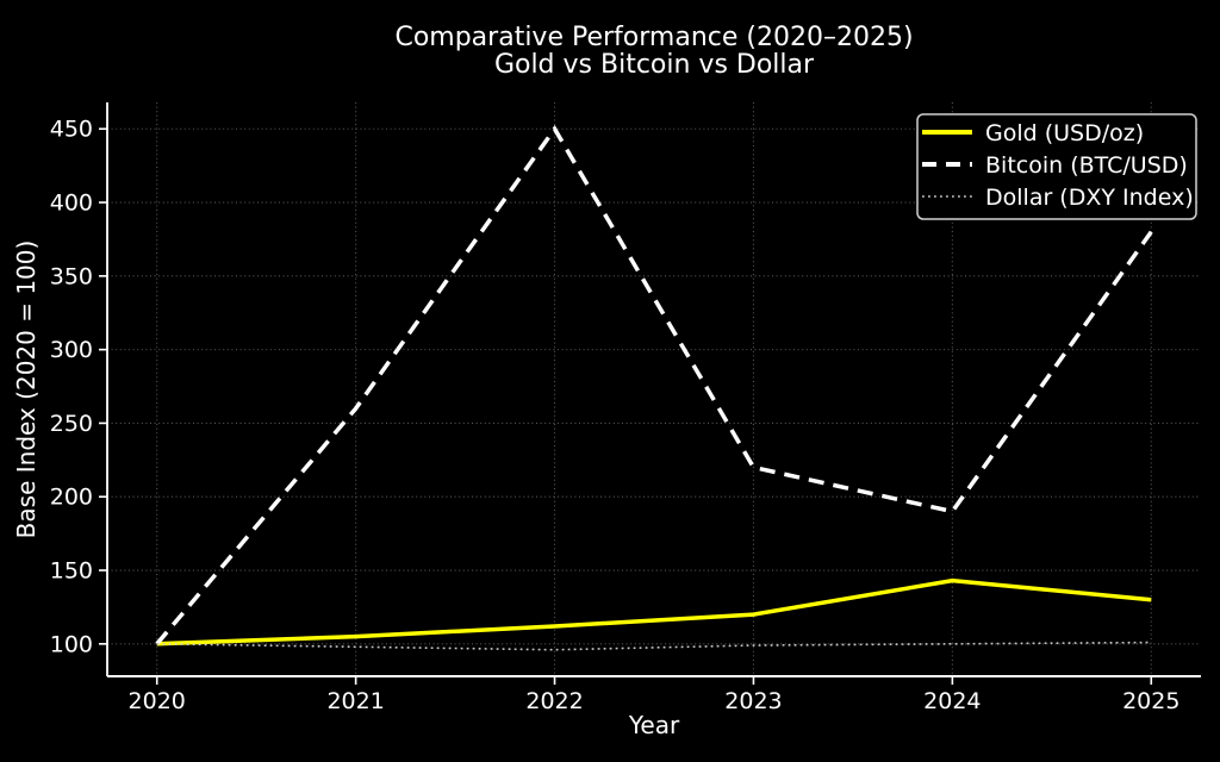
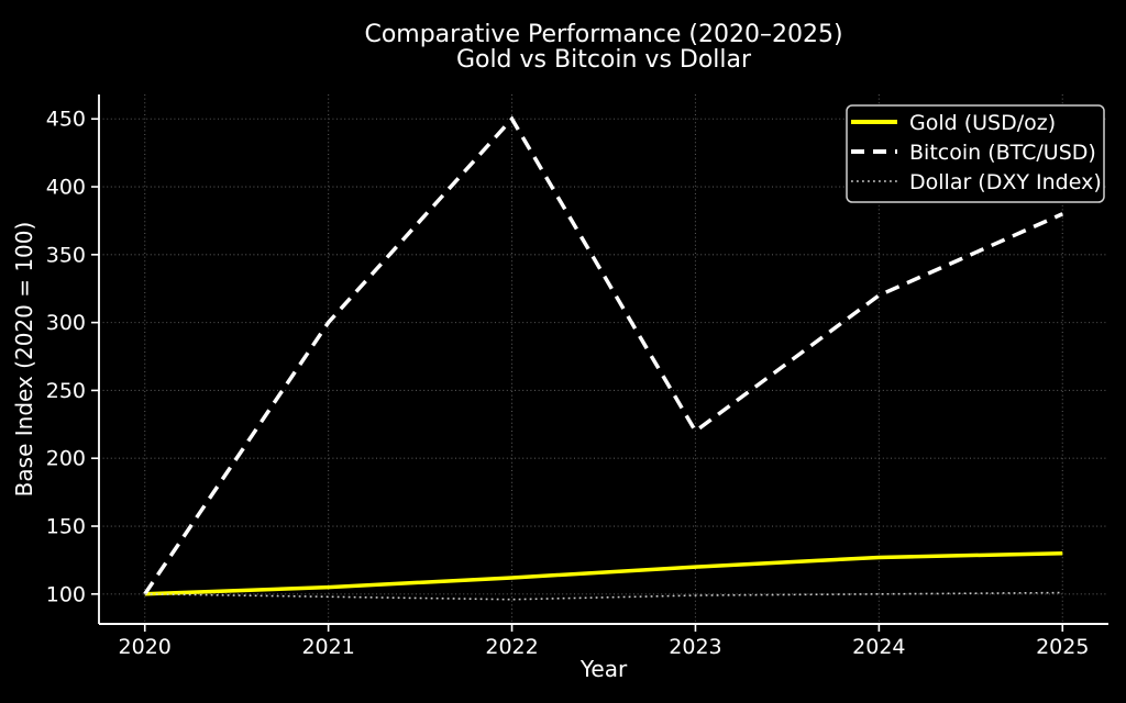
Bitcoin (BTC/USD)/2021: 260 -> 300
Gold (USD/oz)/2024: 143 -> 127
Bitcoin (BTC/USD)/2024: 190 -> 320
